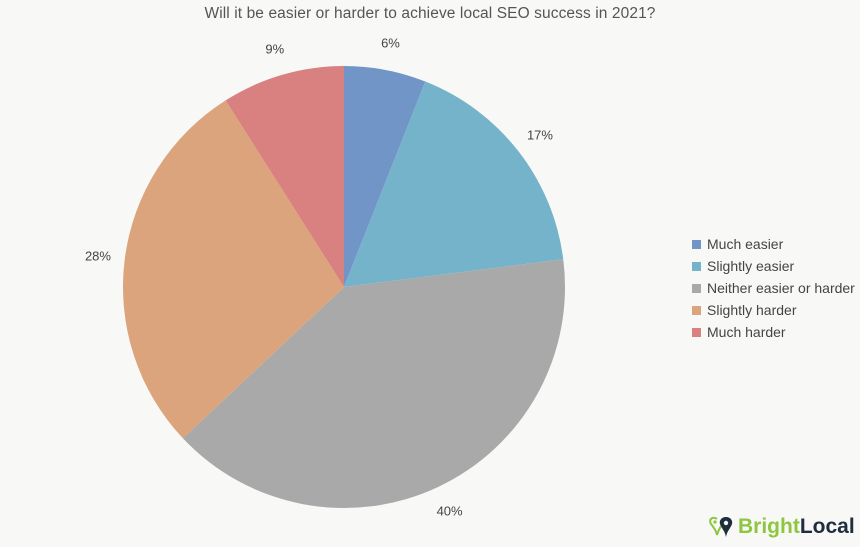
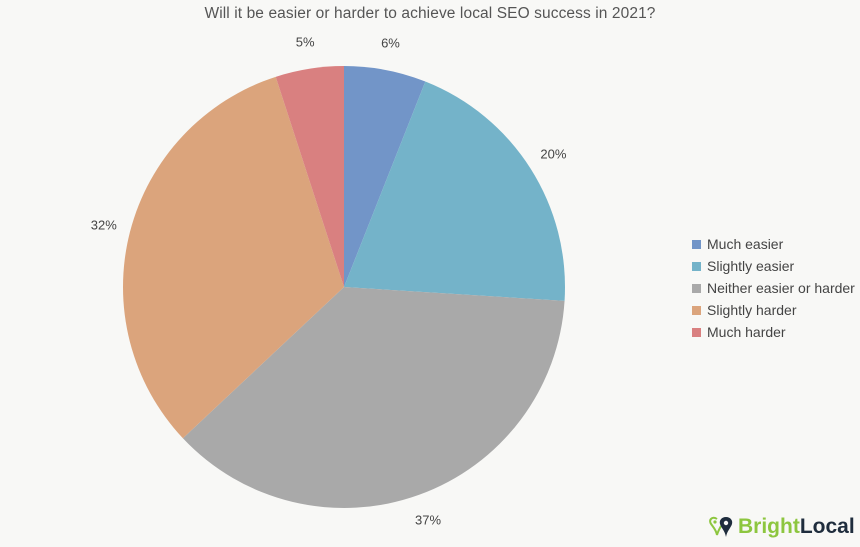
Slightly easier: 17% -> 20%
Neither easier or harder: 40% -> 37%
Slightly harder: 28% -> 32%
Much harder: 9% -> 5%
